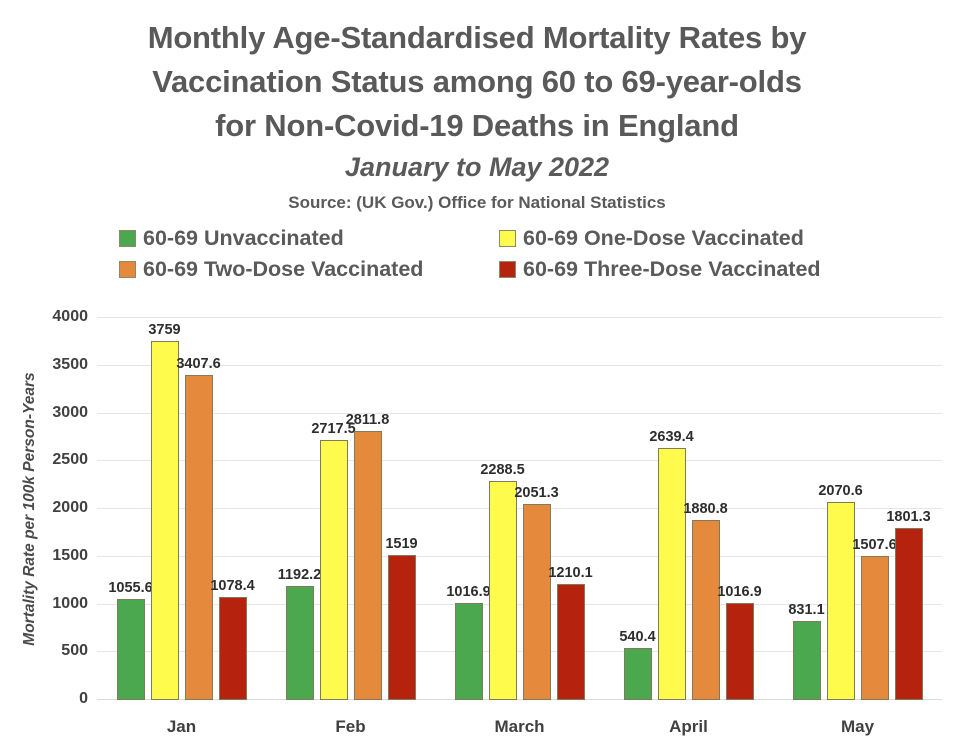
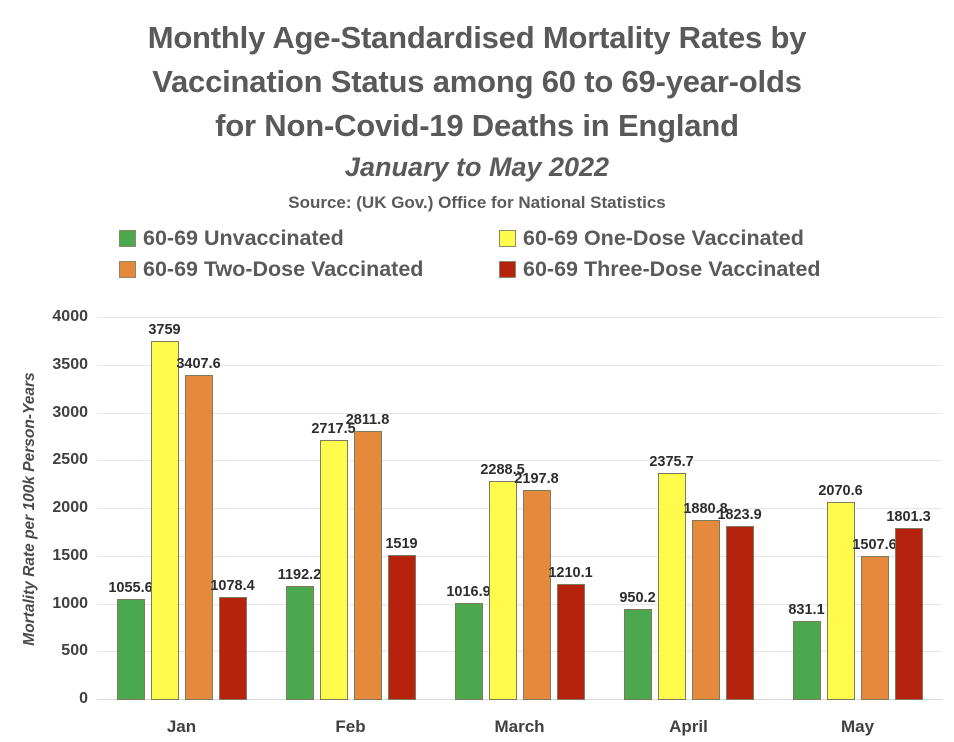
60-69 Two-Dose Vaccinated/March: 2051.3 -> 2197.8
60-69 Unvaccinated/April: 540.4 -> 950.2
60-69 One-Dose Vaccinated/April: 2639.4 -> 2375.7
60-69 Three-Dose Vaccinated/April: 1016.9 -> 1823.9
